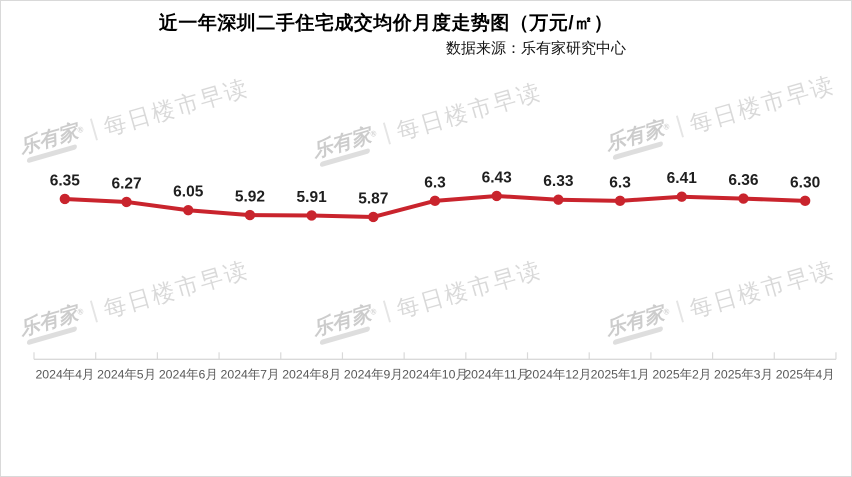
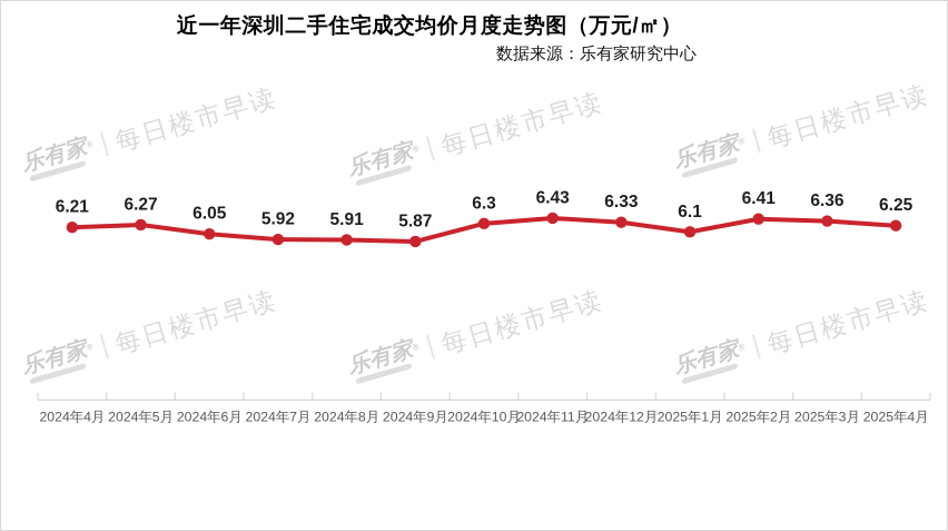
2024年4月: 6.35 -> 6.21
2025年1月: 6.3 -> 6.1
2025年4月: 6.30 -> 6.25
